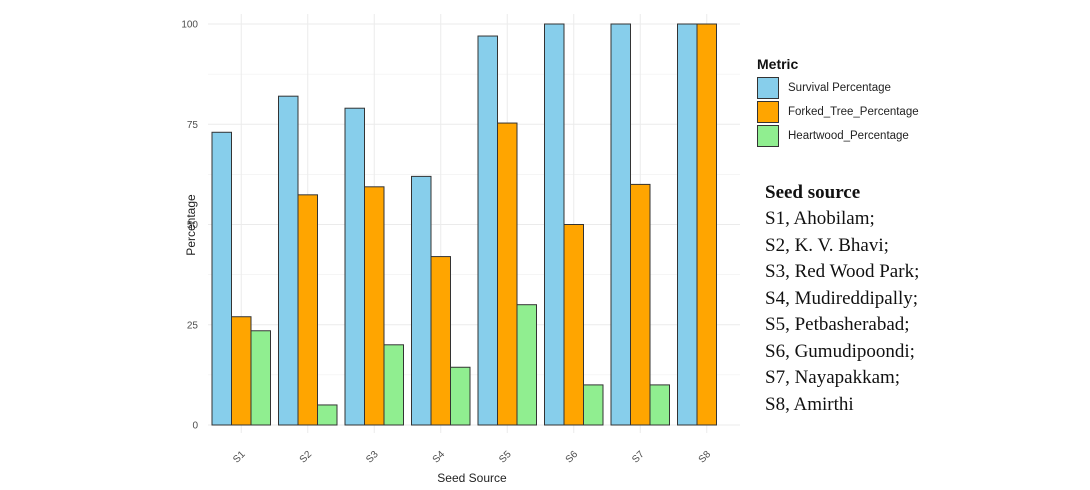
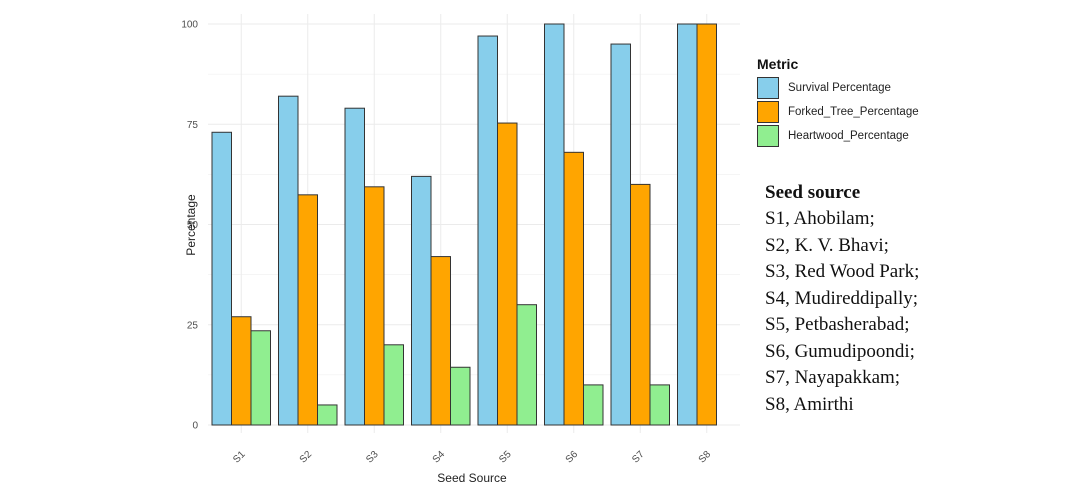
Forked_Tree_Percentage/S6: 50 -> 68
Survival Percentage/S7: 100 -> 95
